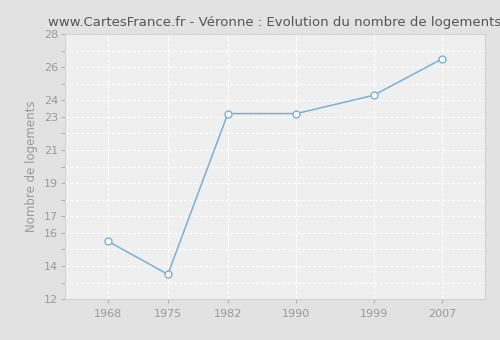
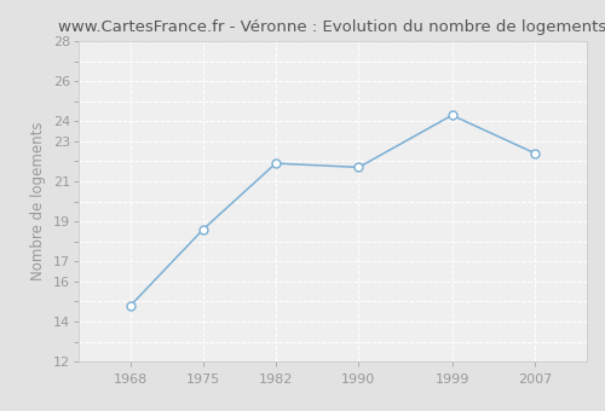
1968: 15.5 -> 14.8
1975: 13.5 -> 18.6
1982: 23.2 -> 21.9
1990: 23.2 -> 21.7
2007: 26.5 -> 22.4
